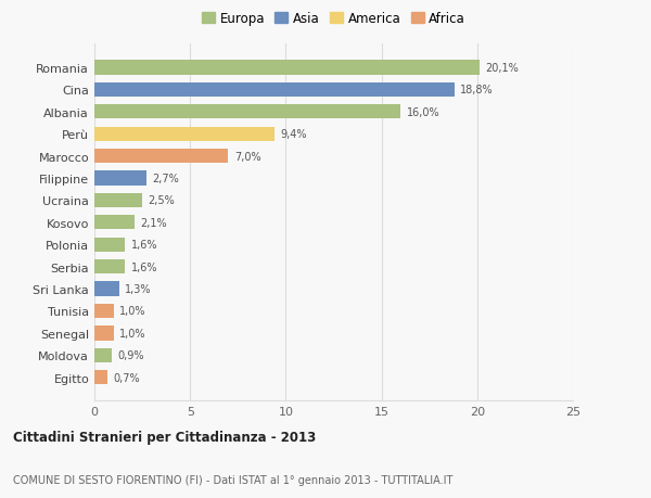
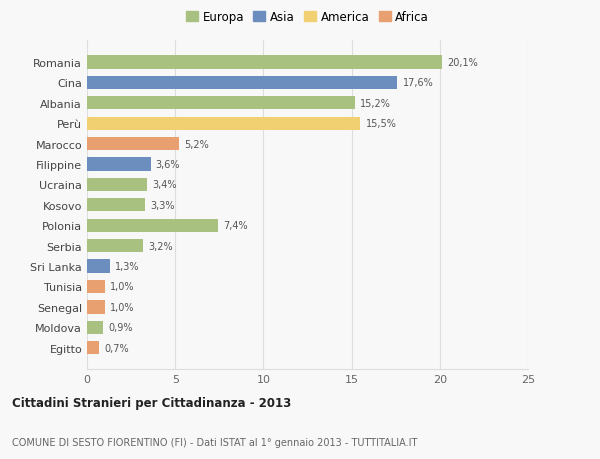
Cina: 18,8% -> 17,6%
Albania: 16,0% -> 15,2%
Perù: 9,4% -> 15,5%
Marocco: 7,0% -> 5,2%
Filippine: 2,7% -> 3,6%
Ucraina: 2,5% -> 3,4%
Kosovo: 2,1% -> 3,3%
Polonia: 1,6% -> 7,4%
Serbia: 1,6% -> 3,2%
